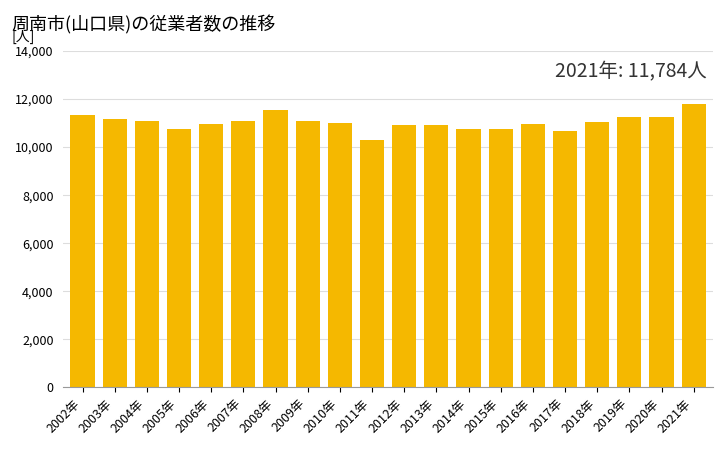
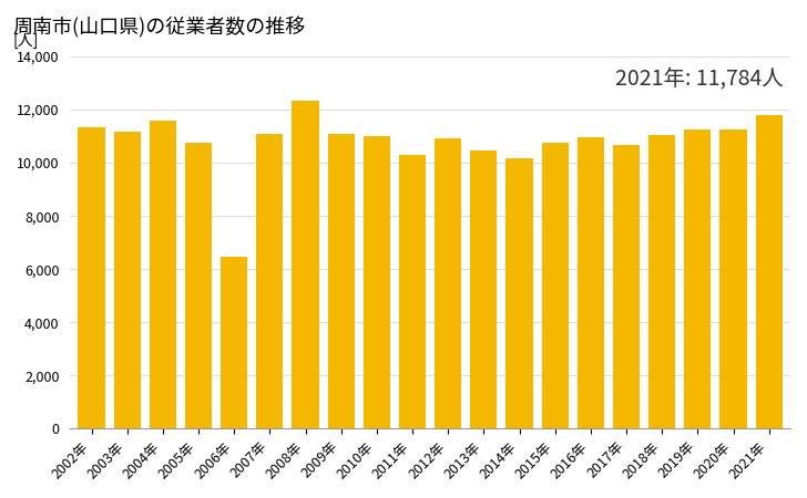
2004年: 11,100 -> 11,600
2006年: 10,950 -> 6,450
2008年: 11,550 -> 12,350
2013年: 10,900 -> 10,450
2014年: 10,750 -> 10,150
